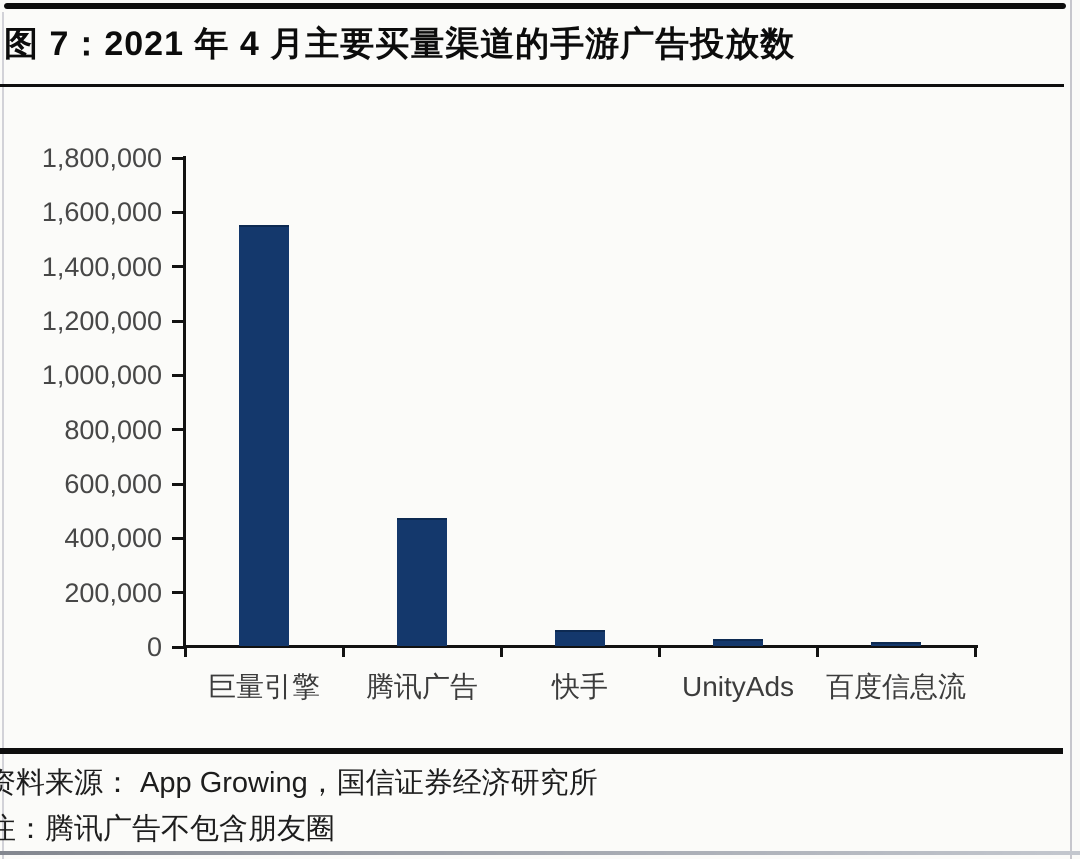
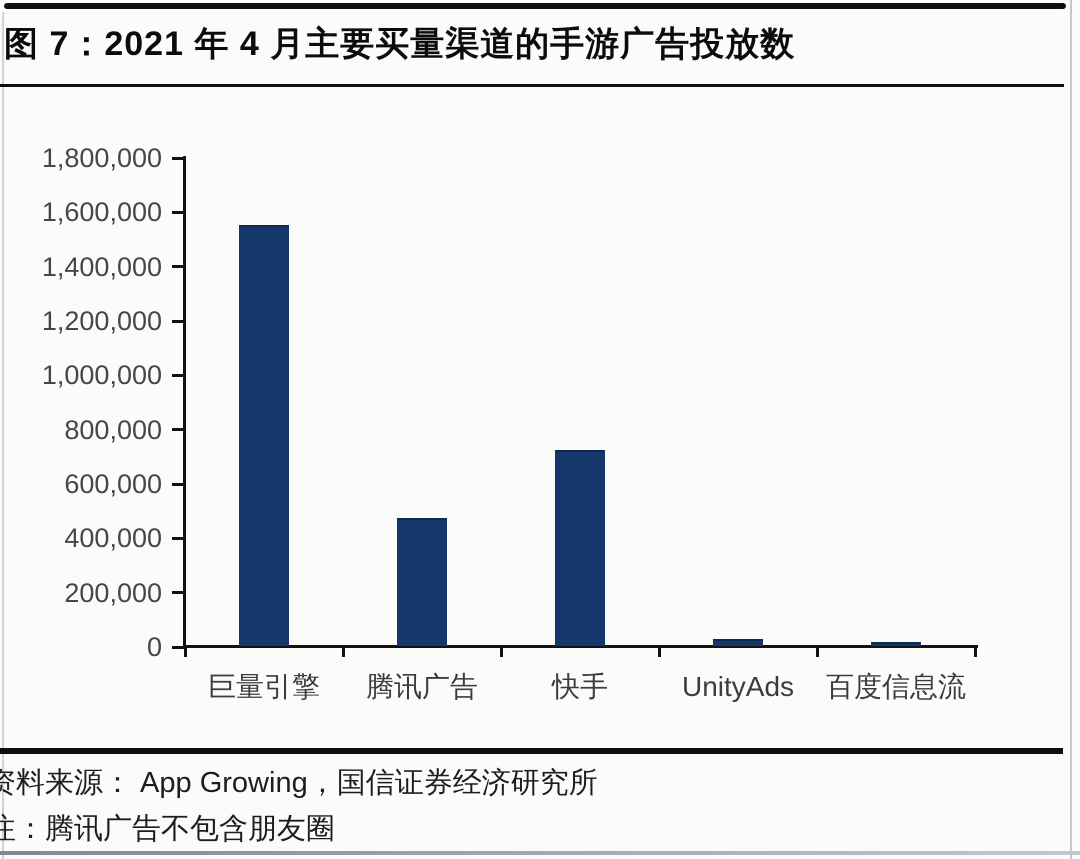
快手: 60000 -> 720000
